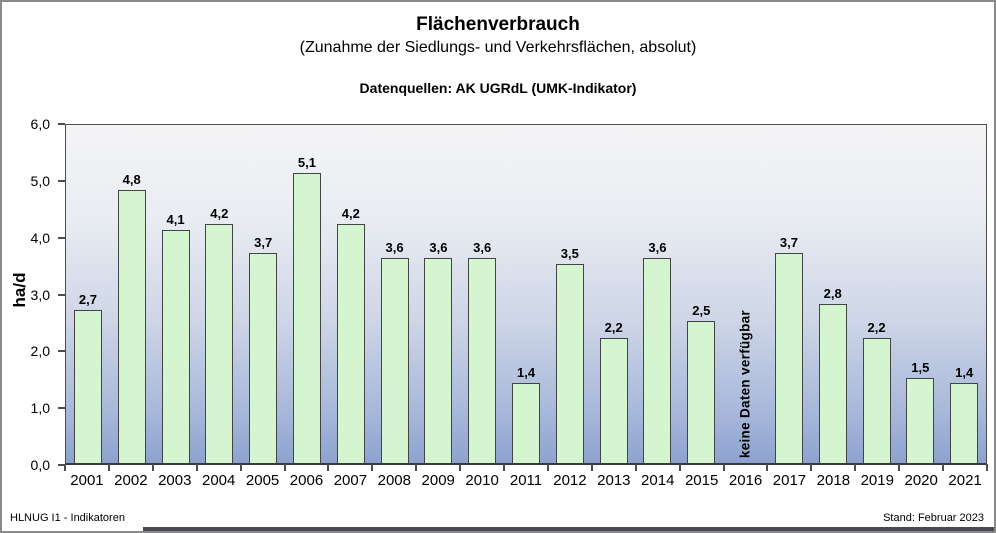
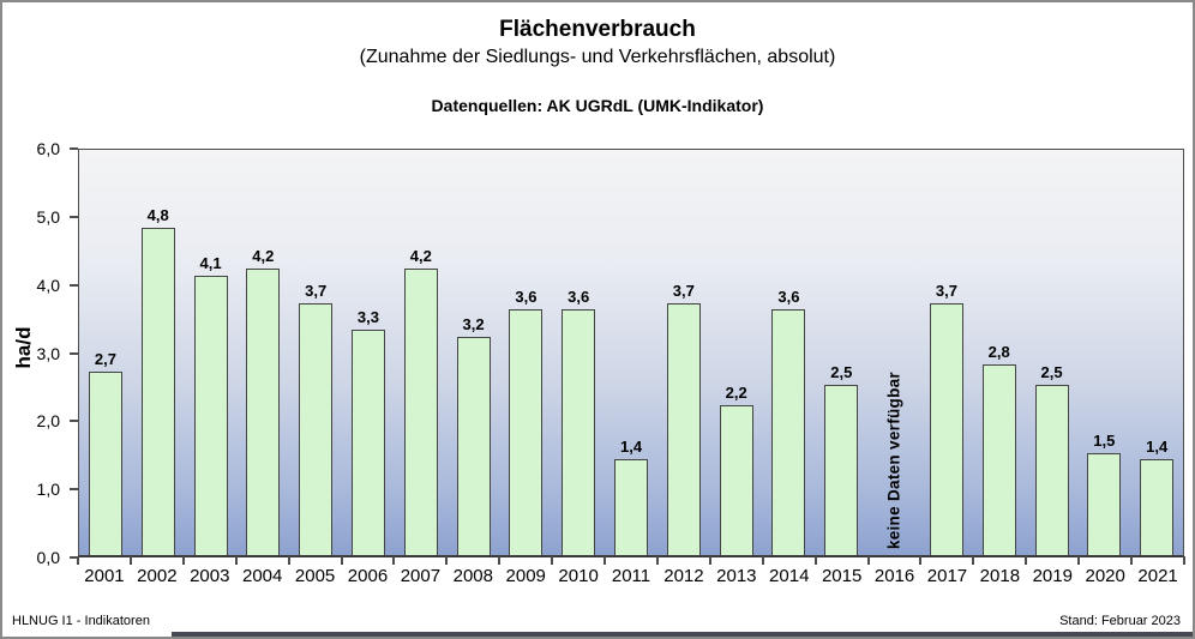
2006: 5,1 -> 3,3
2008: 3,6 -> 3,2
2012: 3,5 -> 3,7
2019: 2,2 -> 2,5
